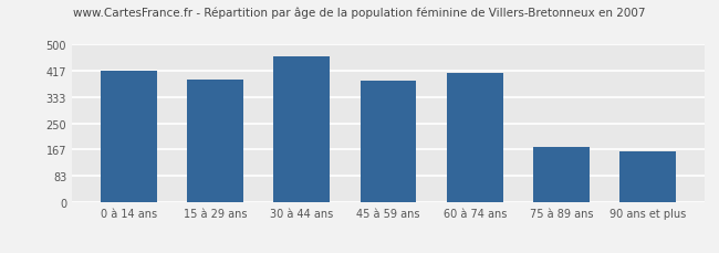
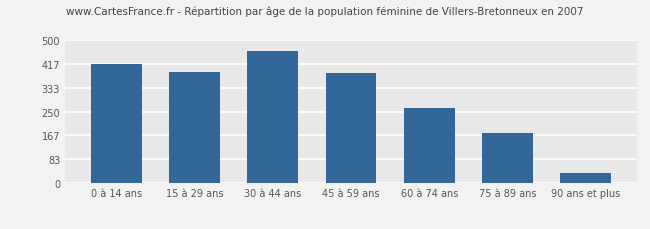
60 à 74 ans: 410 -> 263
90 ans et plus: 160 -> 35
